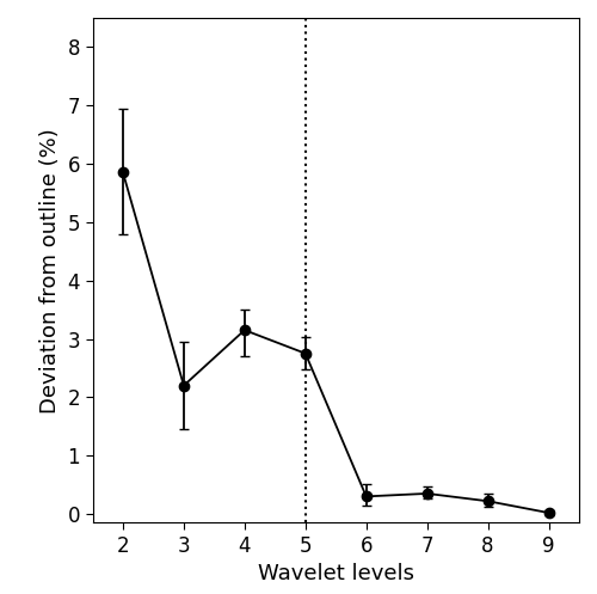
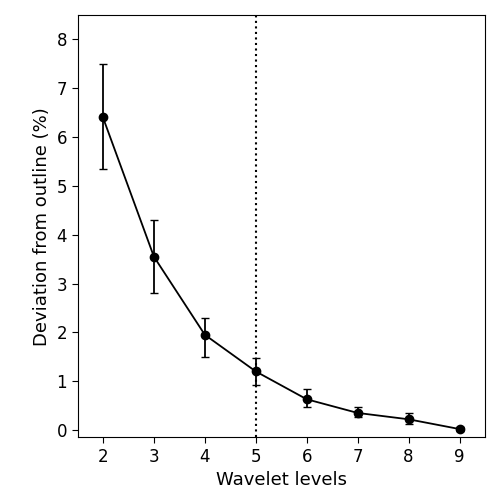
2: 5.85 -> 6.40
3: 2.20 -> 3.55
4: 3.15 -> 1.95
5: 2.75 -> 1.20
6: 0.30 -> 0.63
